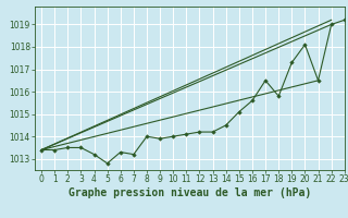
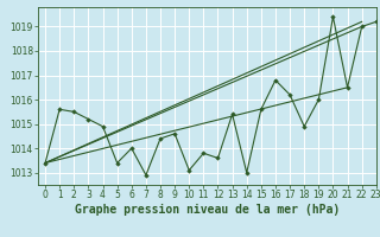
1: 1013.4 -> 1015.6
2: 1013.5 -> 1015.5
3: 1013.5 -> 1015.2
4: 1013.2 -> 1014.9
5: 1012.8 -> 1013.4
6: 1013.3 -> 1014.0
7: 1013.2 -> 1012.9
8: 1014.0 -> 1014.4
9: 1013.9 -> 1014.6
10: 1014.0 -> 1013.1
11: 1014.1 -> 1013.8
12: 1014.2 -> 1013.6
13: 1014.2 -> 1015.4
14: 1014.5 -> 1013.0
15: 1015.1 -> 1015.6
16: 1015.6 -> 1016.8
17: 1016.5 -> 1016.2
18: 1015.8 -> 1014.9
19: 1017.3 -> 1016.0
20: 1018.1 -> 1019.4
